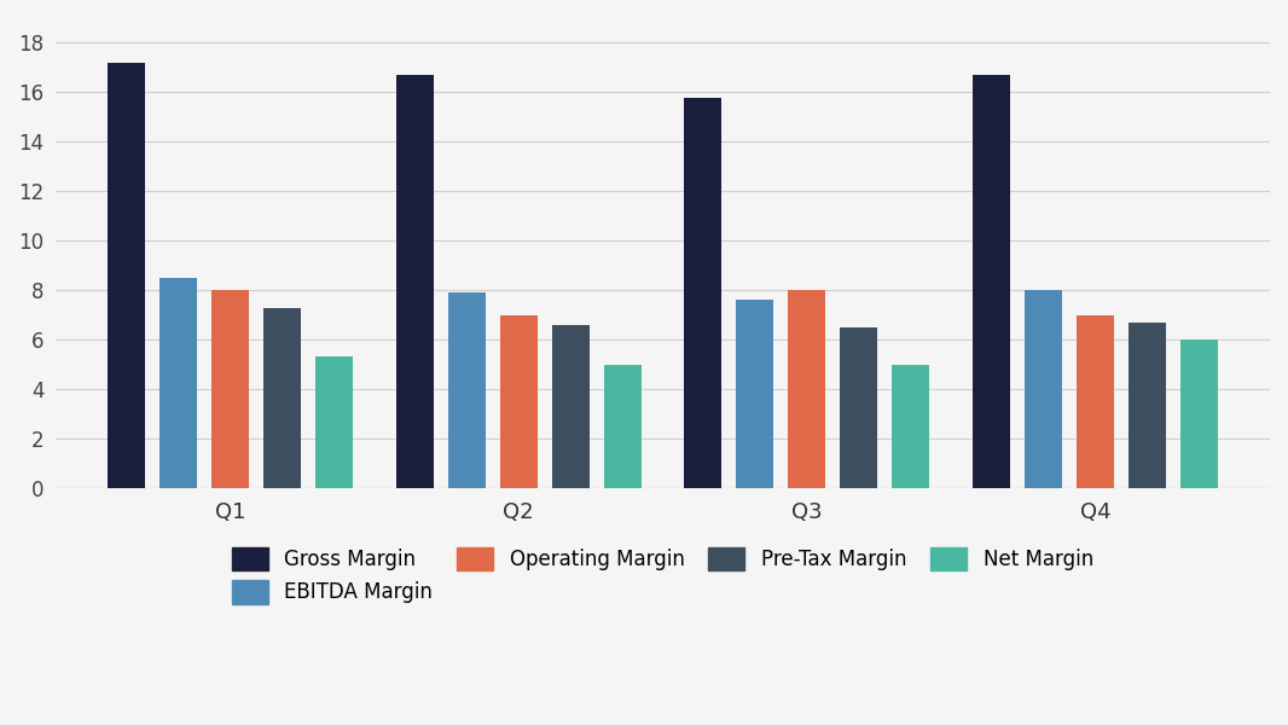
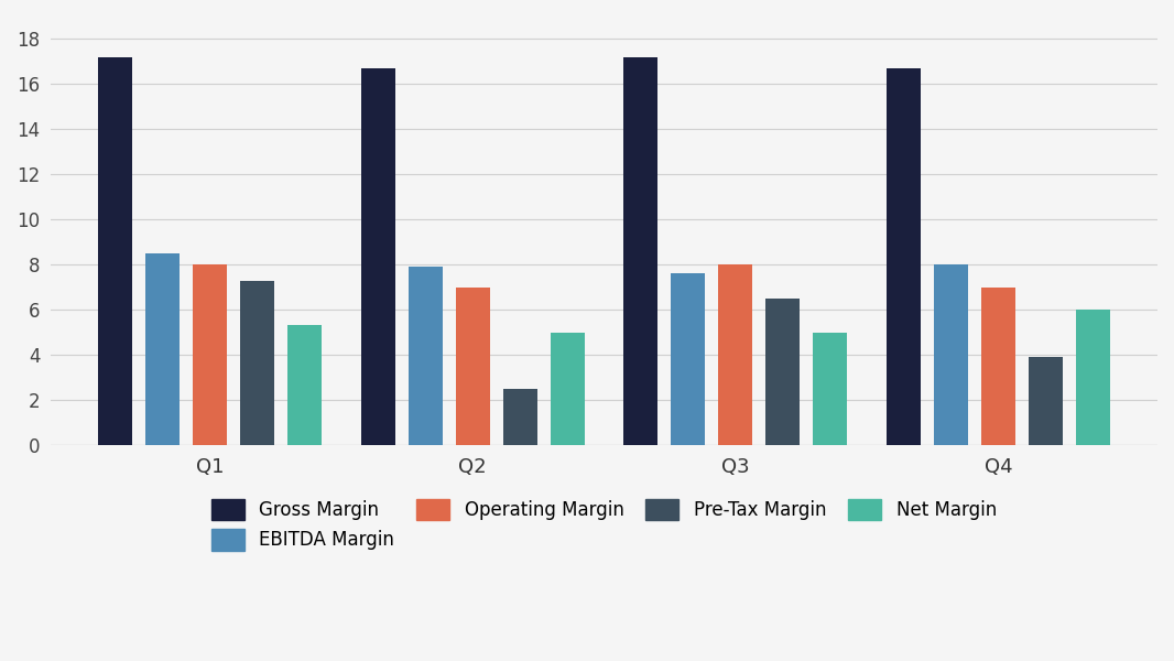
Pre-Tax Margin/Q2: 6.6 -> 2.5
Gross Margin/Q3: 15.8 -> 17.2
Pre-Tax Margin/Q4: 6.7 -> 3.9
